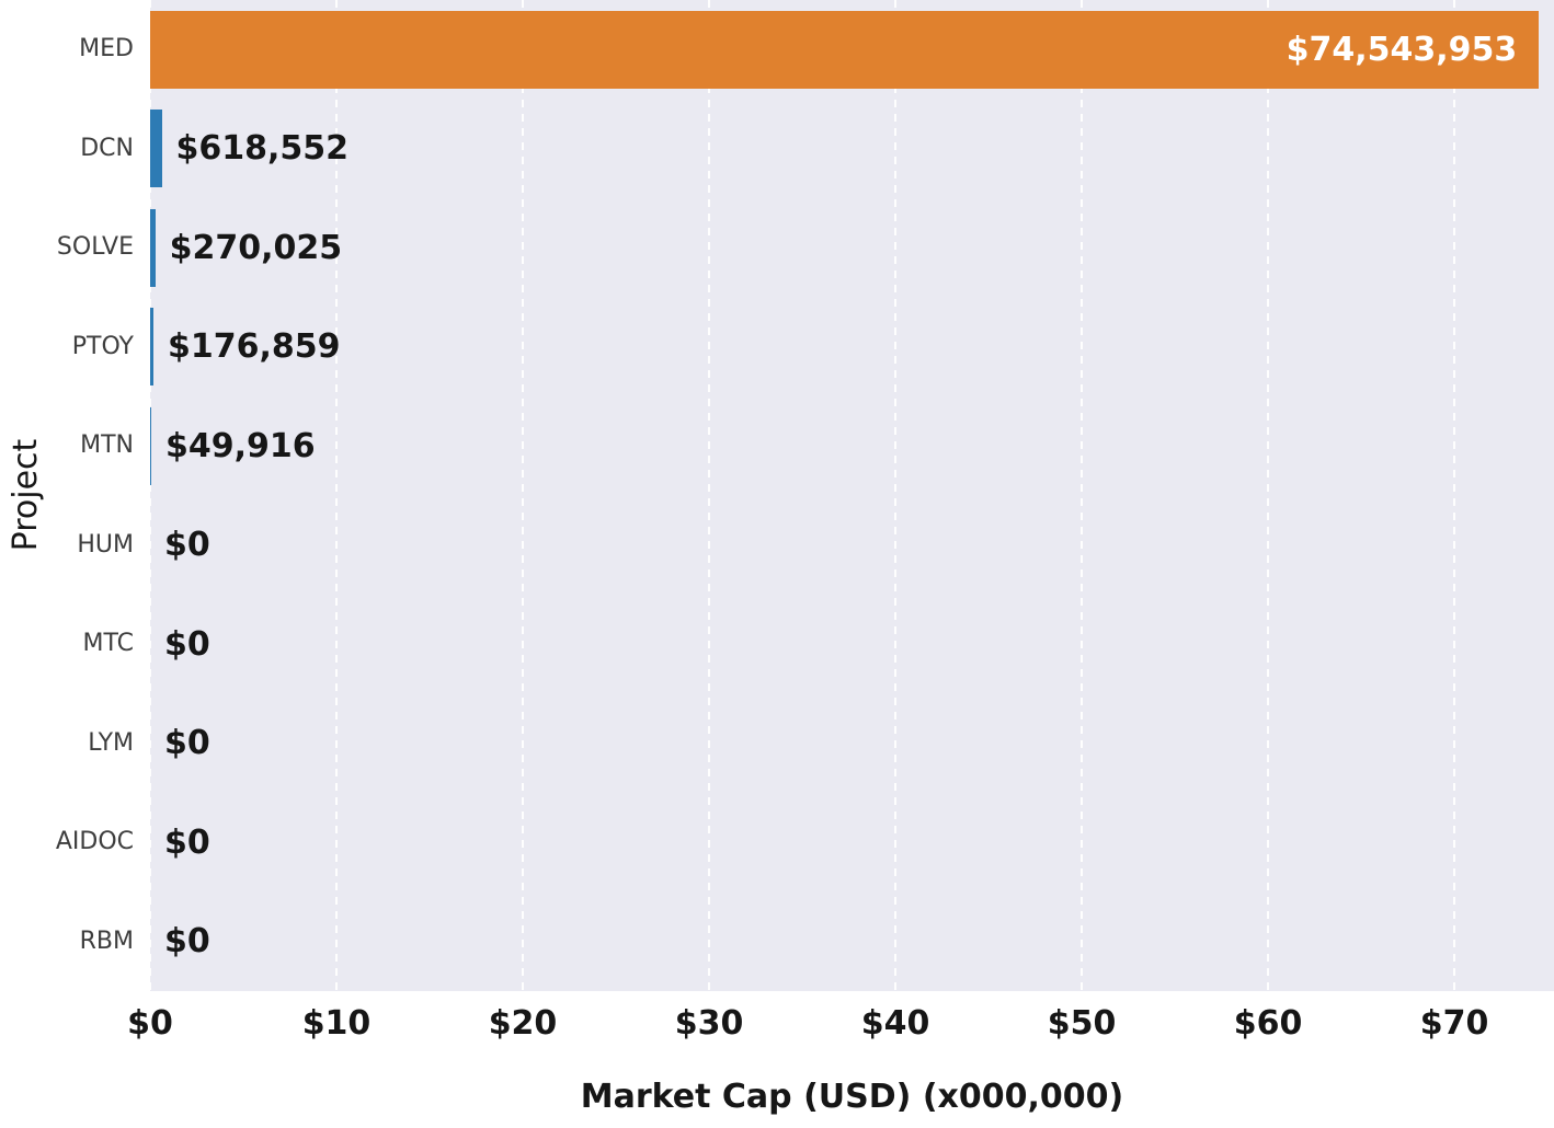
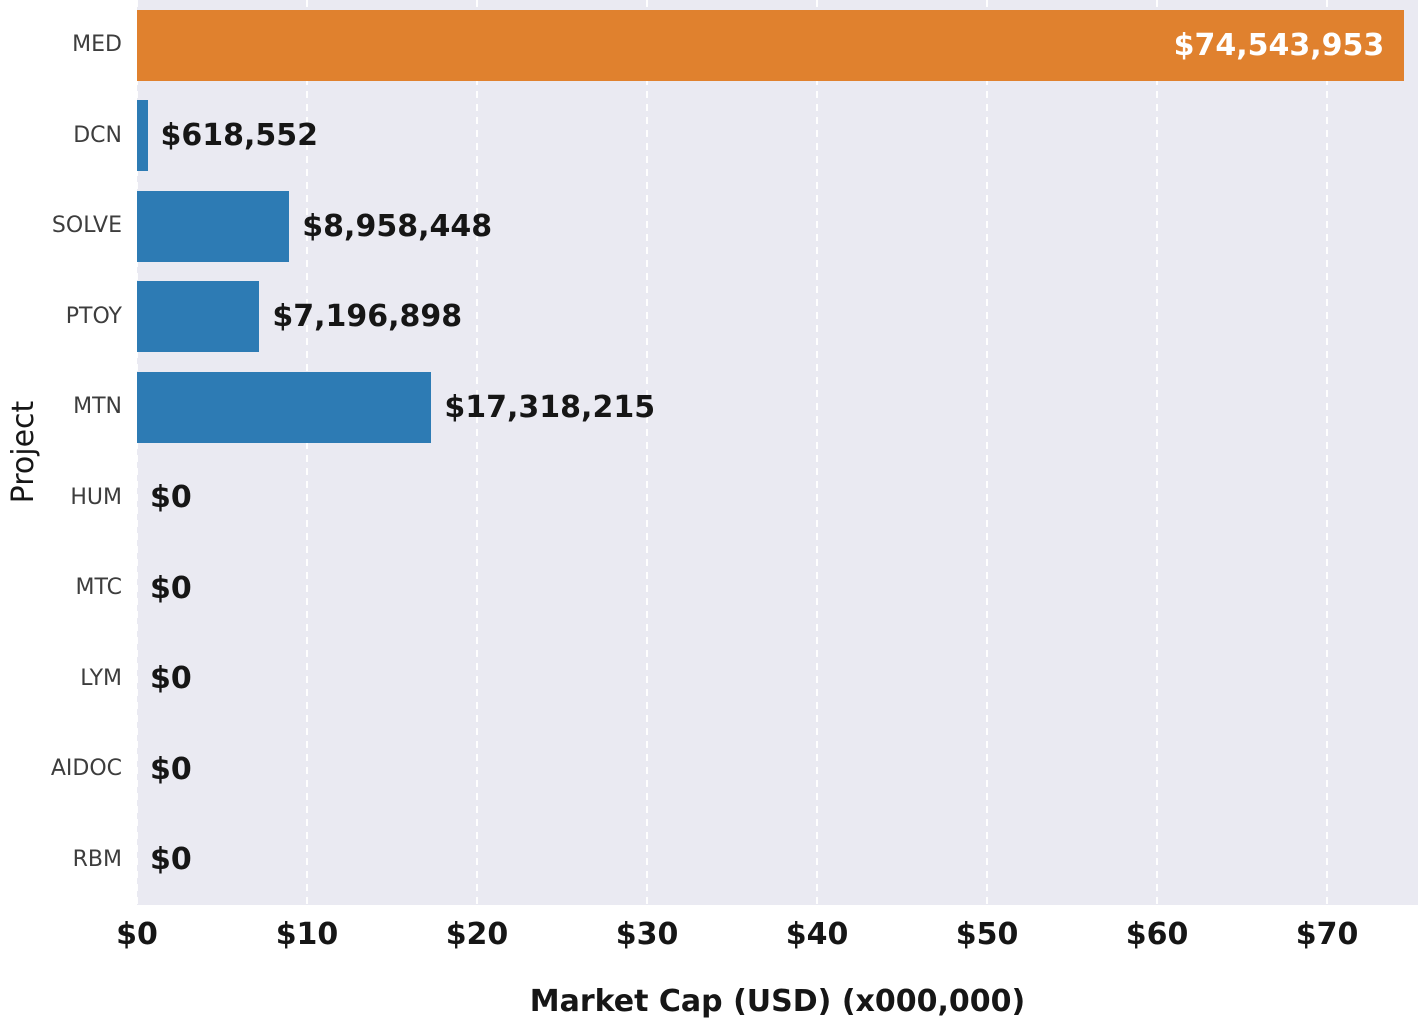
SOLVE: $270,025 -> $8,958,448
PTOY: $176,859 -> $7,196,898
MTN: $49,916 -> $17,318,215
